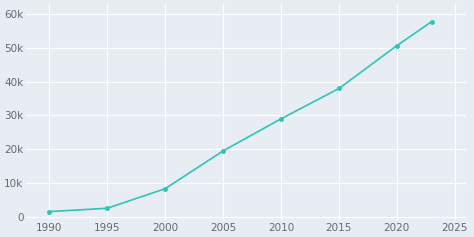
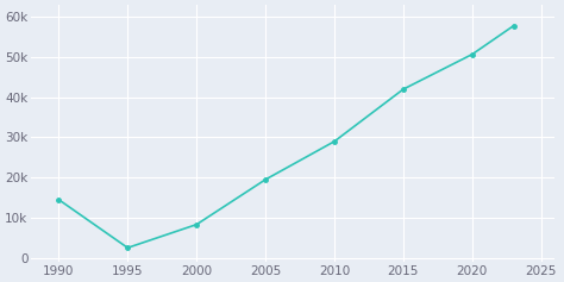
1990: 1.5k -> 14.5k
2015: 38.0k -> 42.0k
